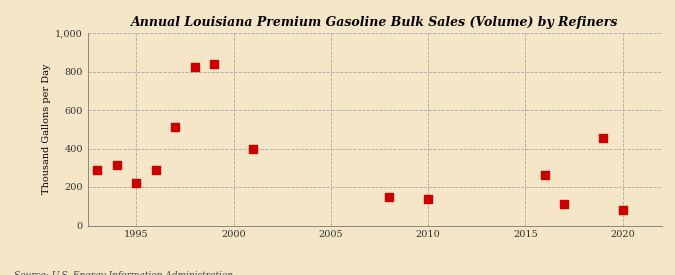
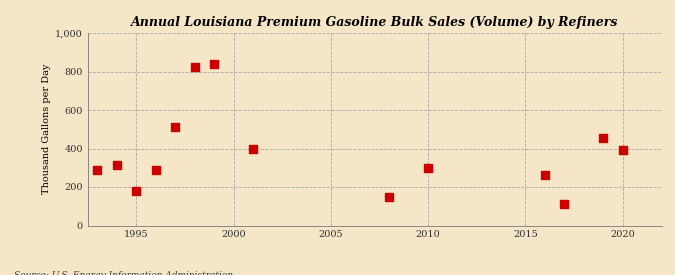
1995: 220 -> 180
2010: 140 -> 300
2020: 80 -> 390
